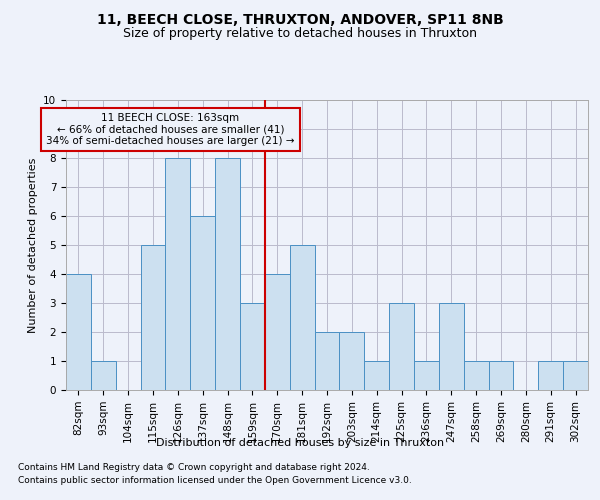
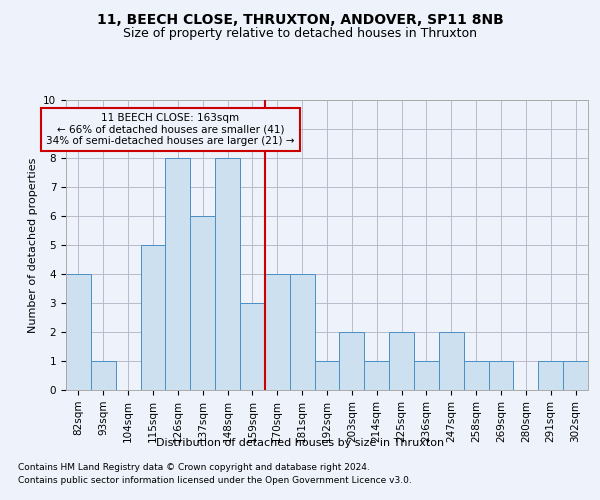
181sqm: 5 -> 4
192sqm: 2 -> 1
225sqm: 3 -> 2
247sqm: 3 -> 2
